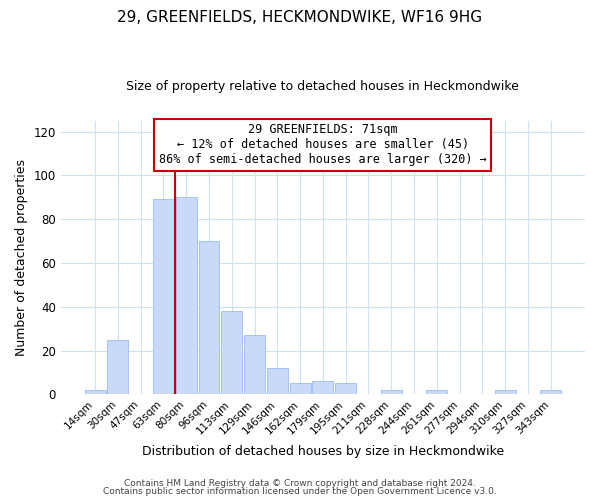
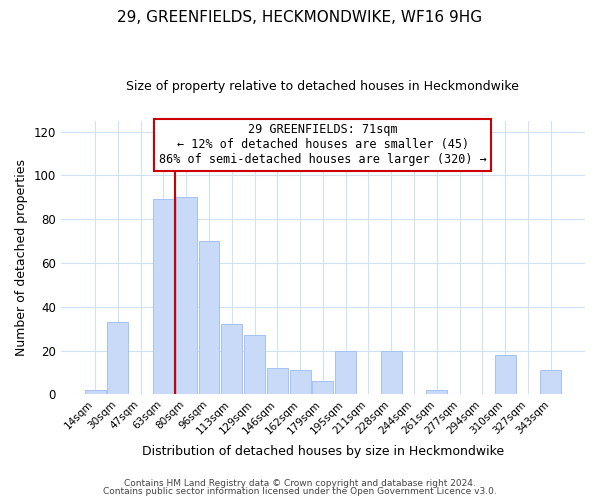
30sqm: 25 -> 33
113sqm: 38 -> 32
162sqm: 5 -> 11
195sqm: 5 -> 20
228sqm: 2 -> 20
310sqm: 2 -> 18
343sqm: 2 -> 11
